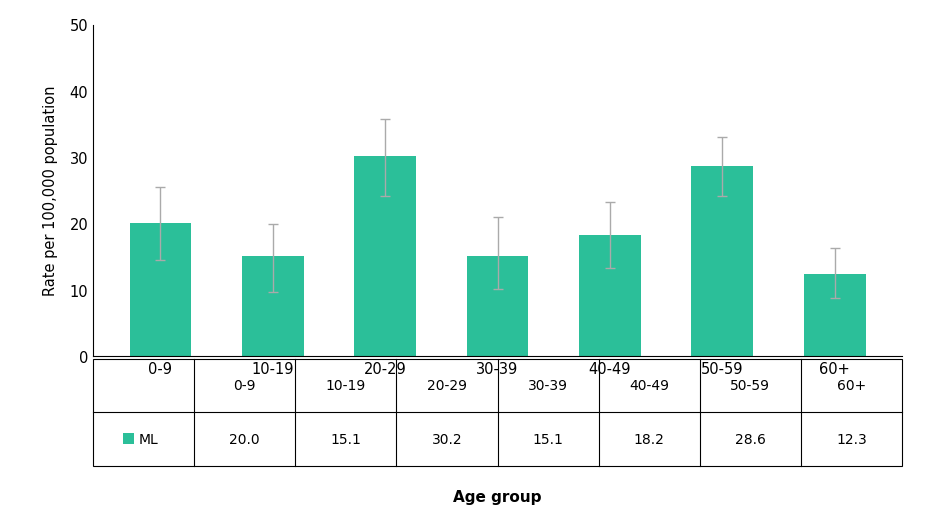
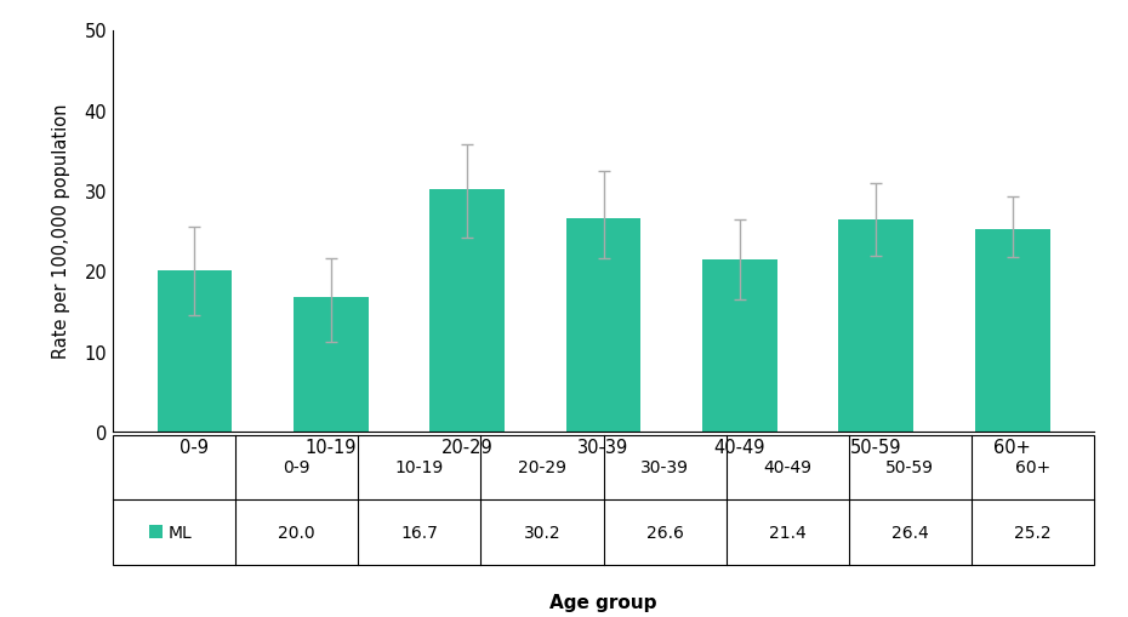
10-19: 15.1 -> 16.7
30-39: 15.1 -> 26.6
40-49: 18.2 -> 21.4
50-59: 28.6 -> 26.4
60+: 12.3 -> 25.2
